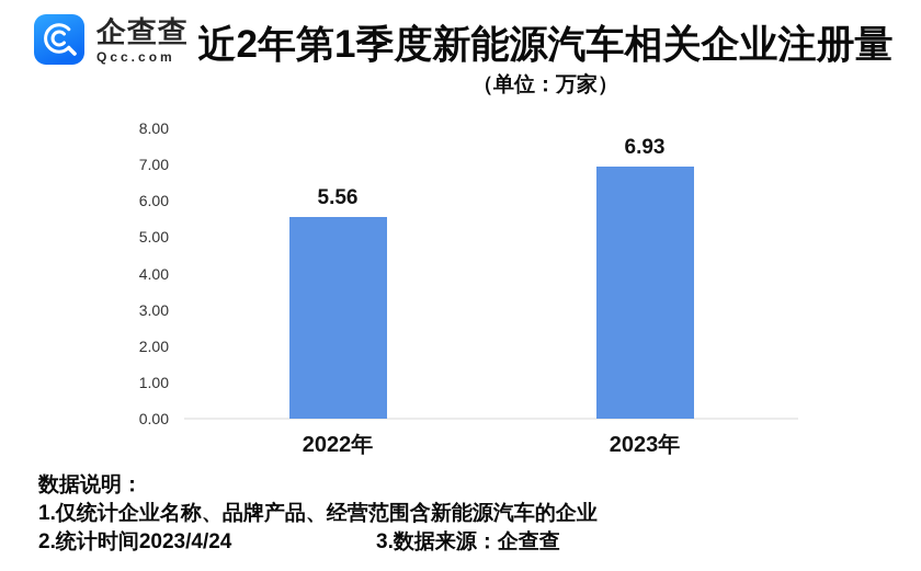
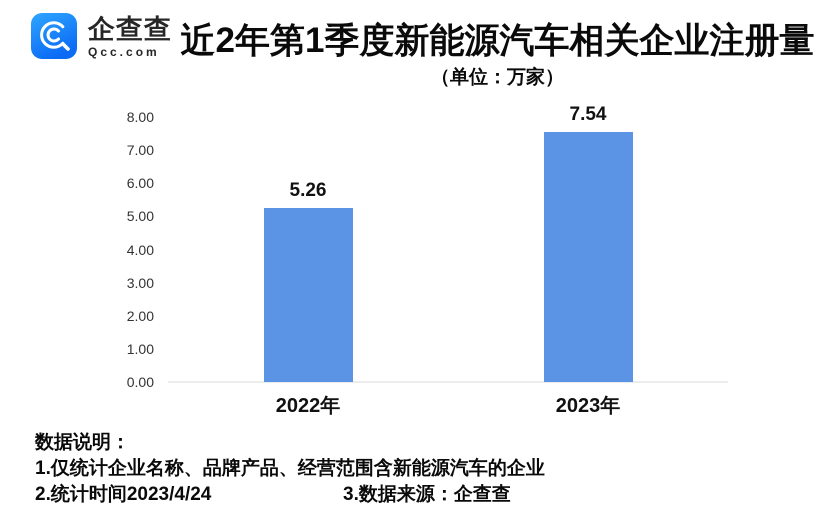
2022年: 5.56 -> 5.26
2023年: 6.93 -> 7.54
